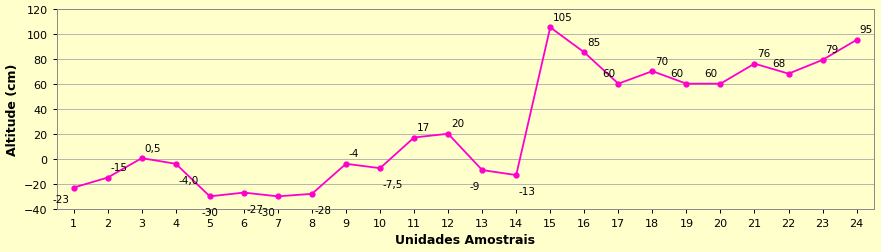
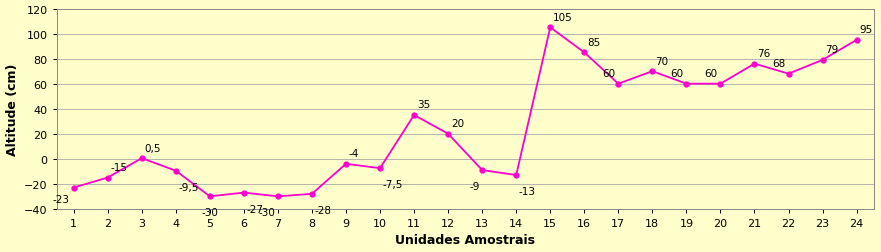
4: -4,0 -> -9,5
11: 17 -> 35
